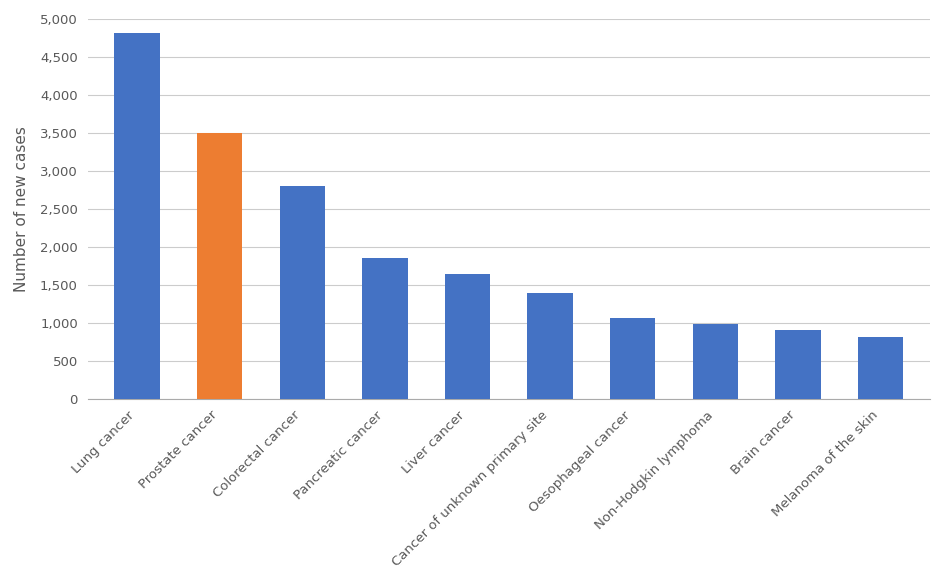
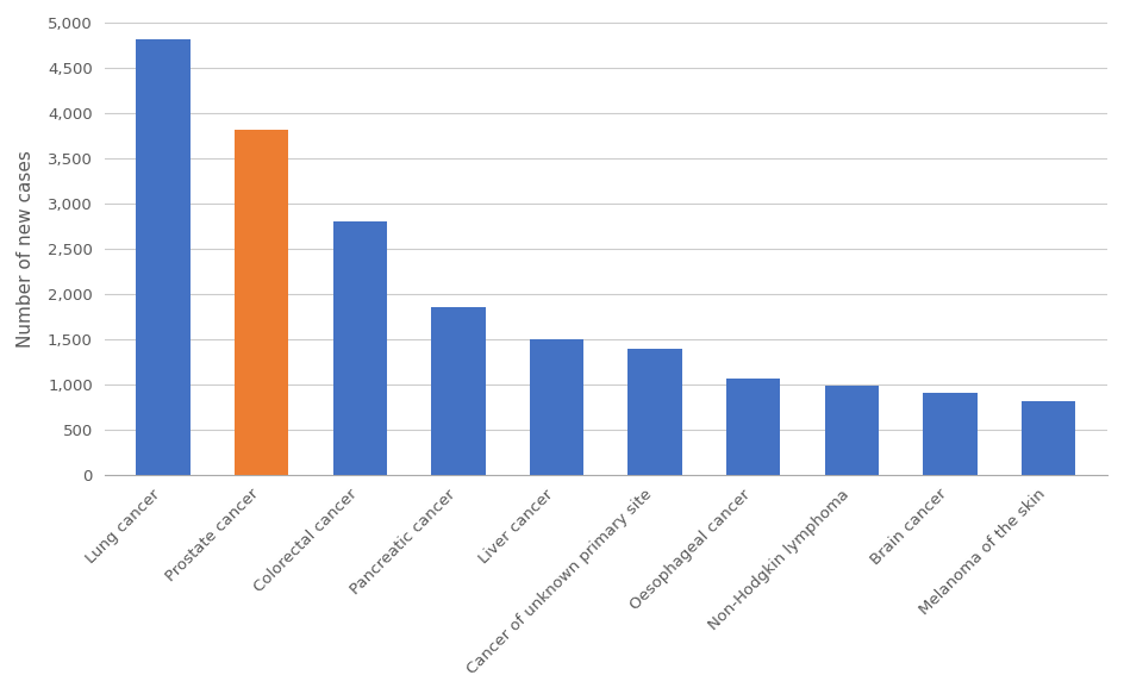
Prostate cancer: 3,500 -> 3,820
Liver cancer: 1,650 -> 1,500
